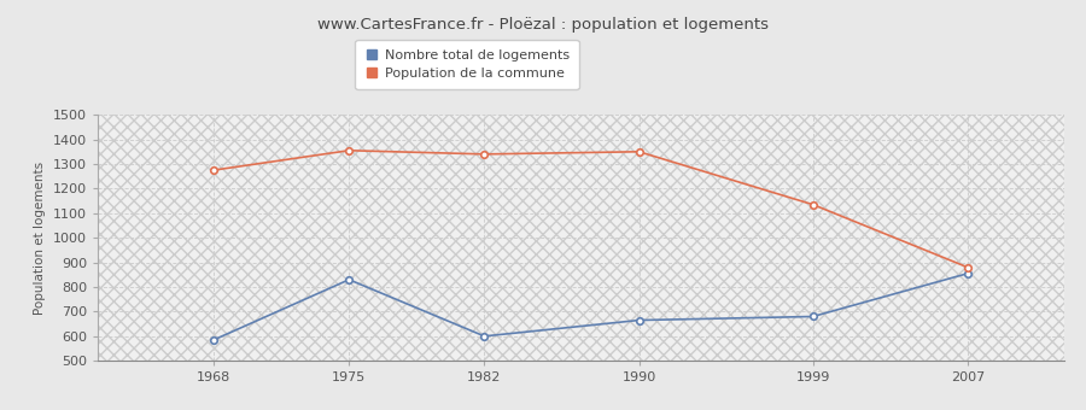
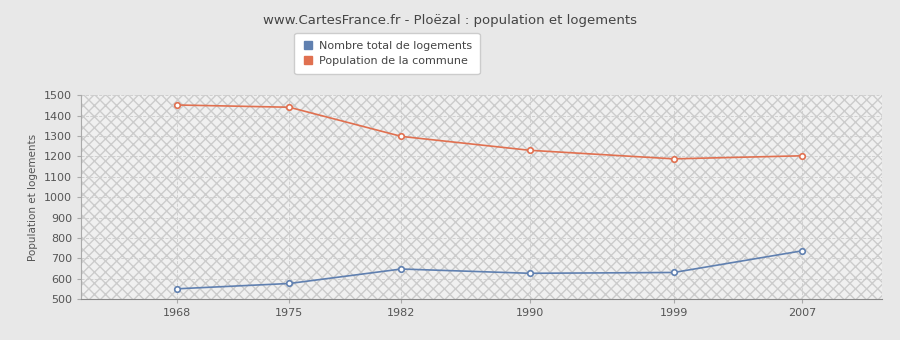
Nombre total de logements/1968: 585 -> 551
Population de la commune/1968: 1275 -> 1452
Nombre total de logements/1975: 830 -> 577
Population de la commune/1975: 1355 -> 1441
Nombre total de logements/1982: 600 -> 648
Population de la commune/1982: 1340 -> 1298
Nombre total de logements/1990: 665 -> 627
Population de la commune/1990: 1350 -> 1230
Nombre total de logements/1999: 680 -> 631
Population de la commune/1999: 1135 -> 1188
Nombre total de logements/2007: 855 -> 737
Population de la commune/2007: 880 -> 1203
